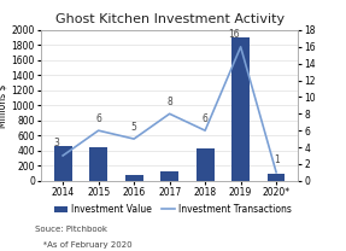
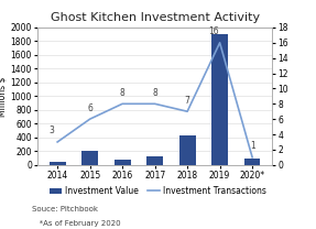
Investment Value/2014: 460 -> 50
Investment Value/2015: 440 -> 200
Investment Transactions/2016: 5 -> 8
Investment Transactions/2018: 6 -> 7
